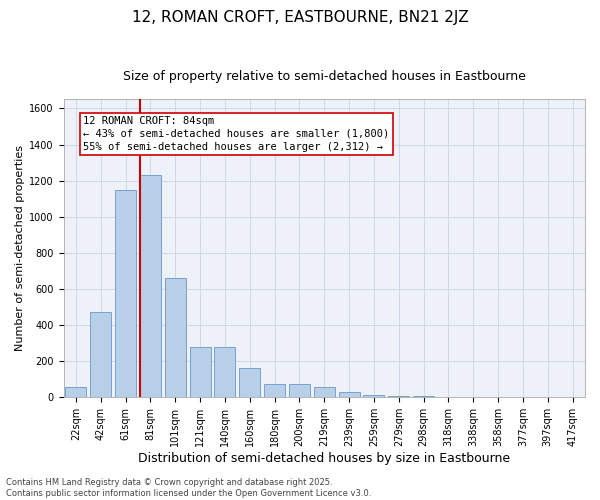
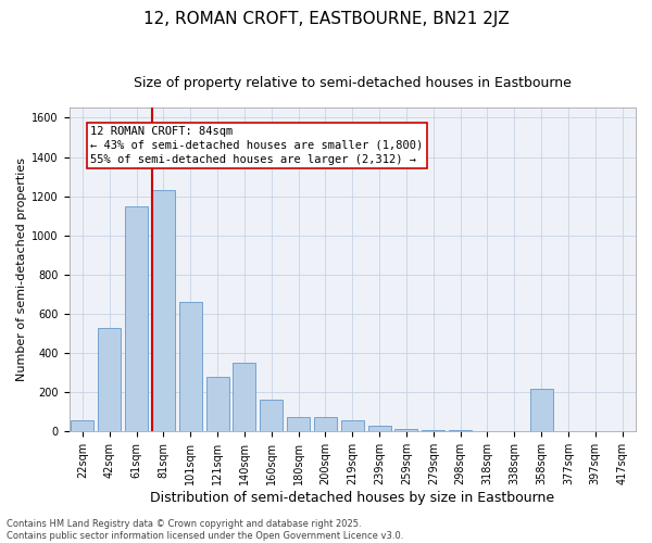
42sqm: 470 -> 530
140sqm: 280 -> 350
358sqm: 0 -> 220
